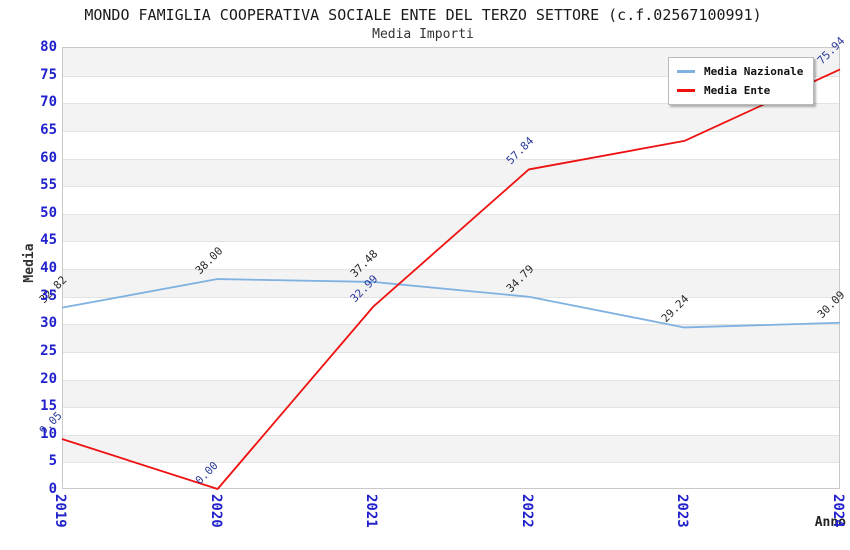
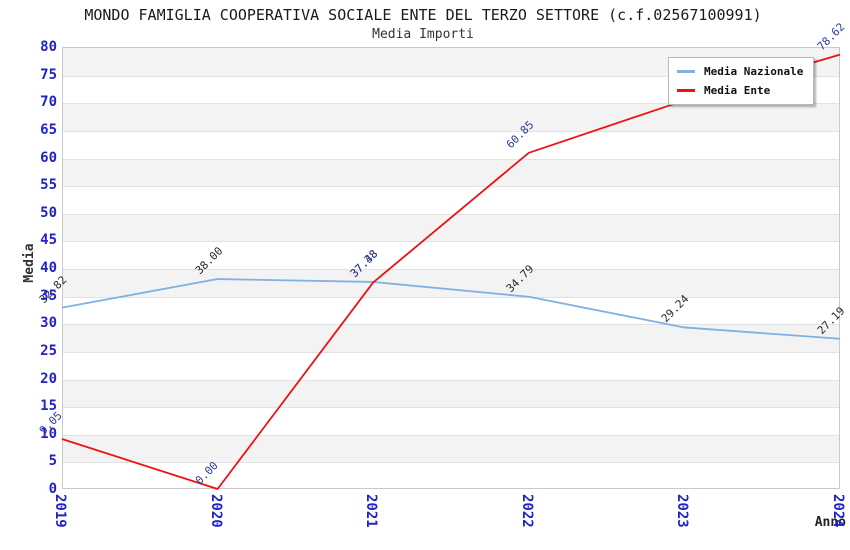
Media Ente/2021: 32.99 -> 37.38
Media Ente/2022: 57.84 -> 60.85
Media Ente/2023: 63 -> 70
Media Nazionale/2024: 30.09 -> 27.19
Media Ente/2024: 75.94 -> 78.62
